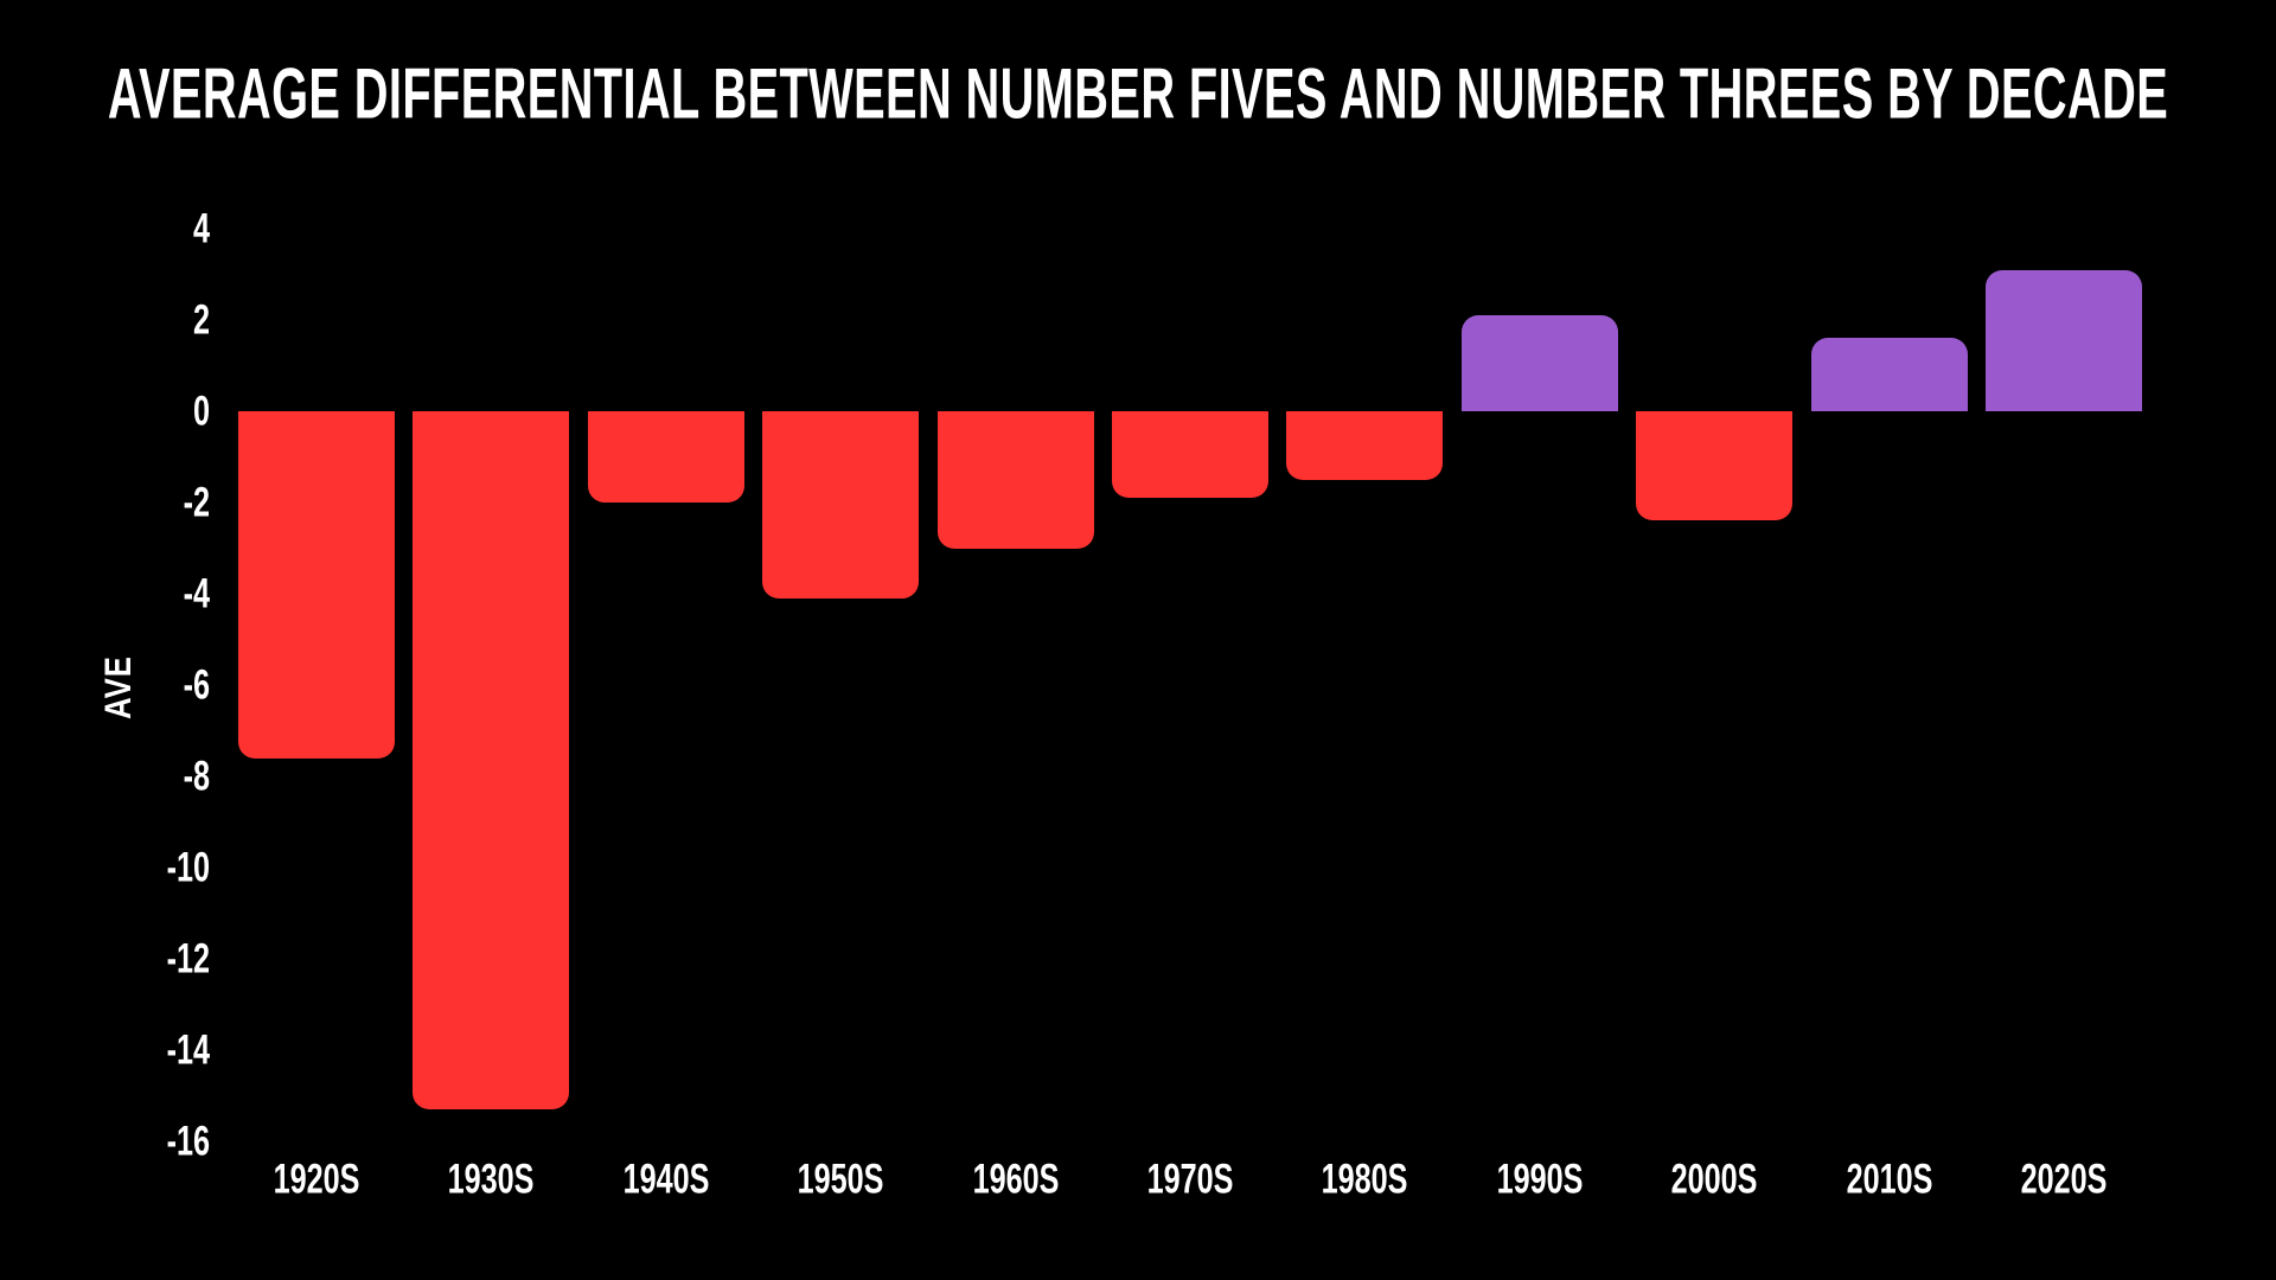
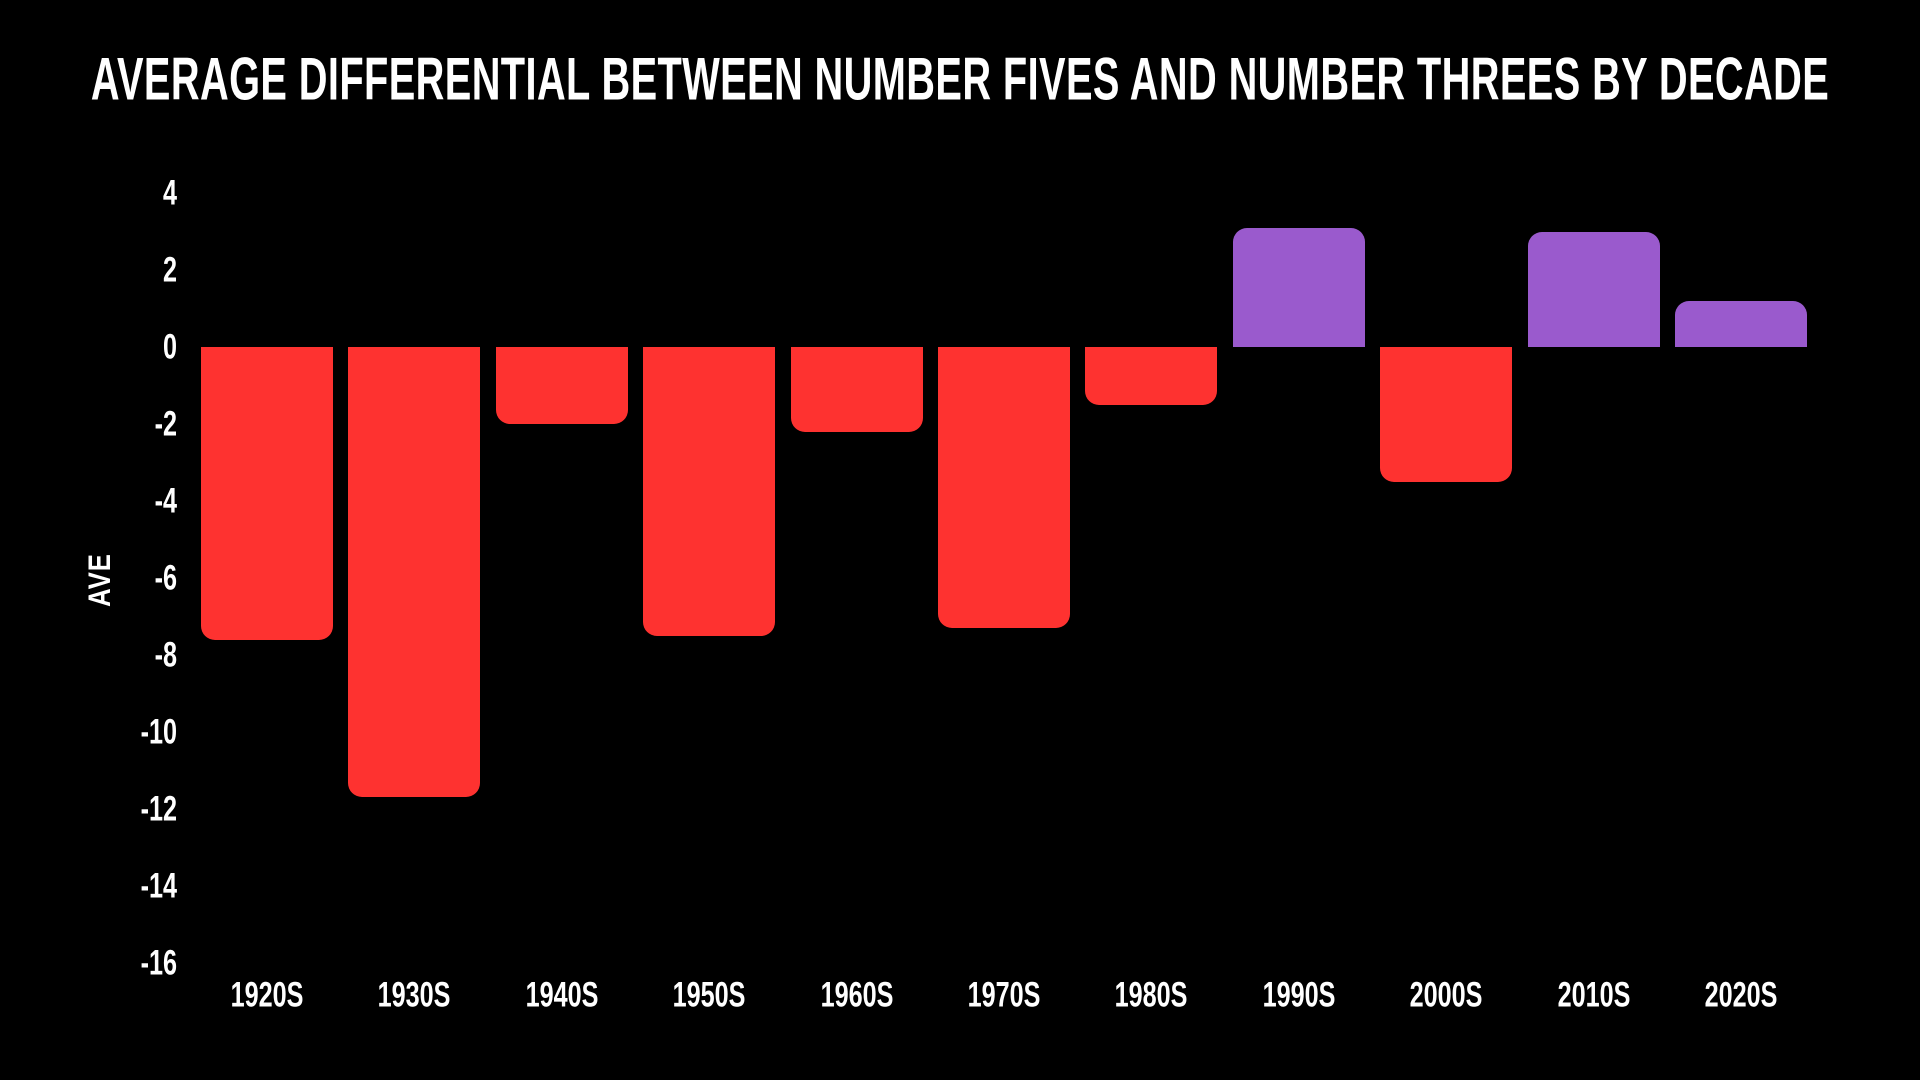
1930S: -15.3 -> -11.7
1950S: -4.1 -> -7.5
1960S: -3.0 -> -2.2
1970S: -1.9 -> -7.3
1990S: 2.1 -> 3.1
2000S: -2.4 -> -3.5
2010S: 1.6 -> 3.0
2020S: 3.1 -> 1.2
